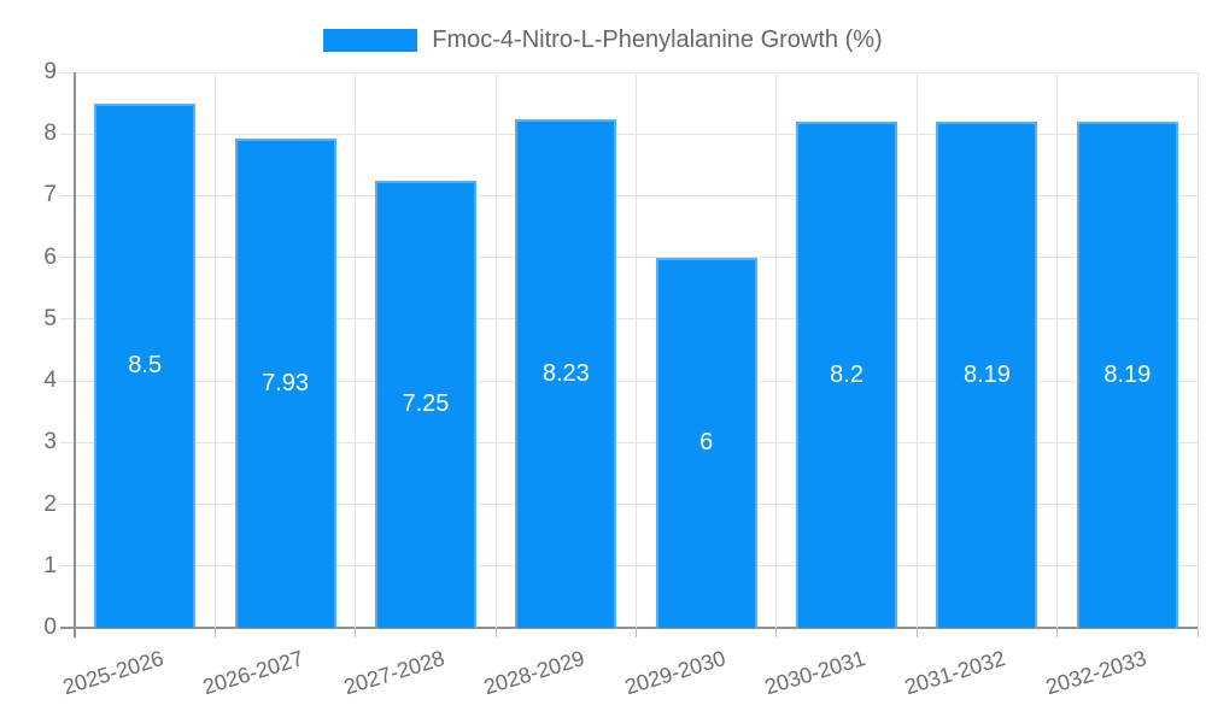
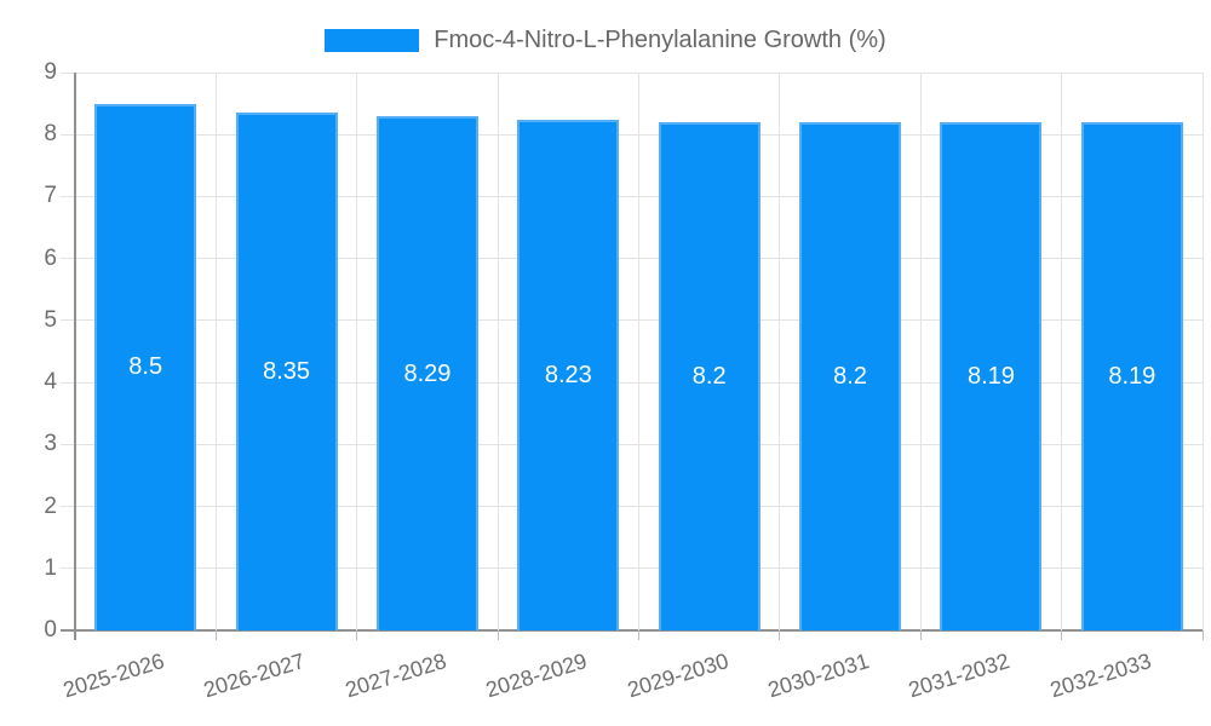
2026-2027: 7.93 -> 8.35
2027-2028: 7.25 -> 8.29
2029-2030: 6 -> 8.2
